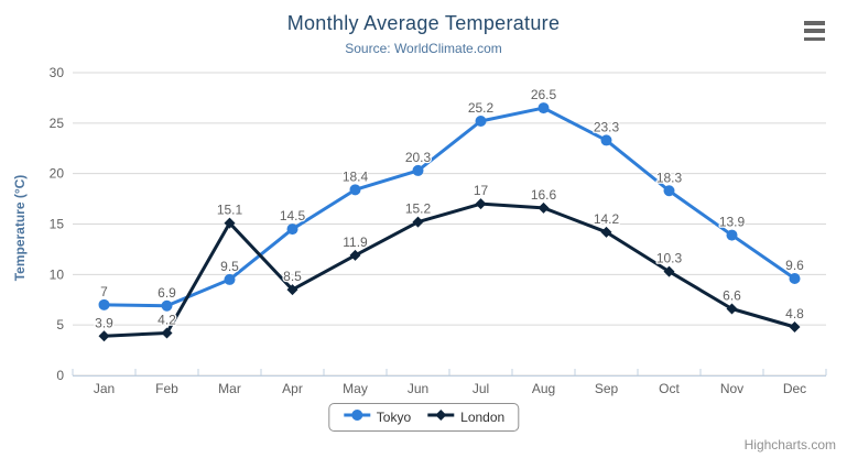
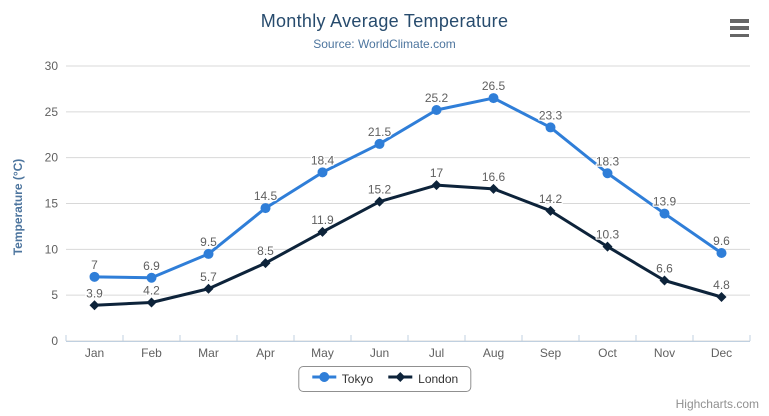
London/Mar: 15.1 -> 5.7
Tokyo/Jun: 20.3 -> 21.5
